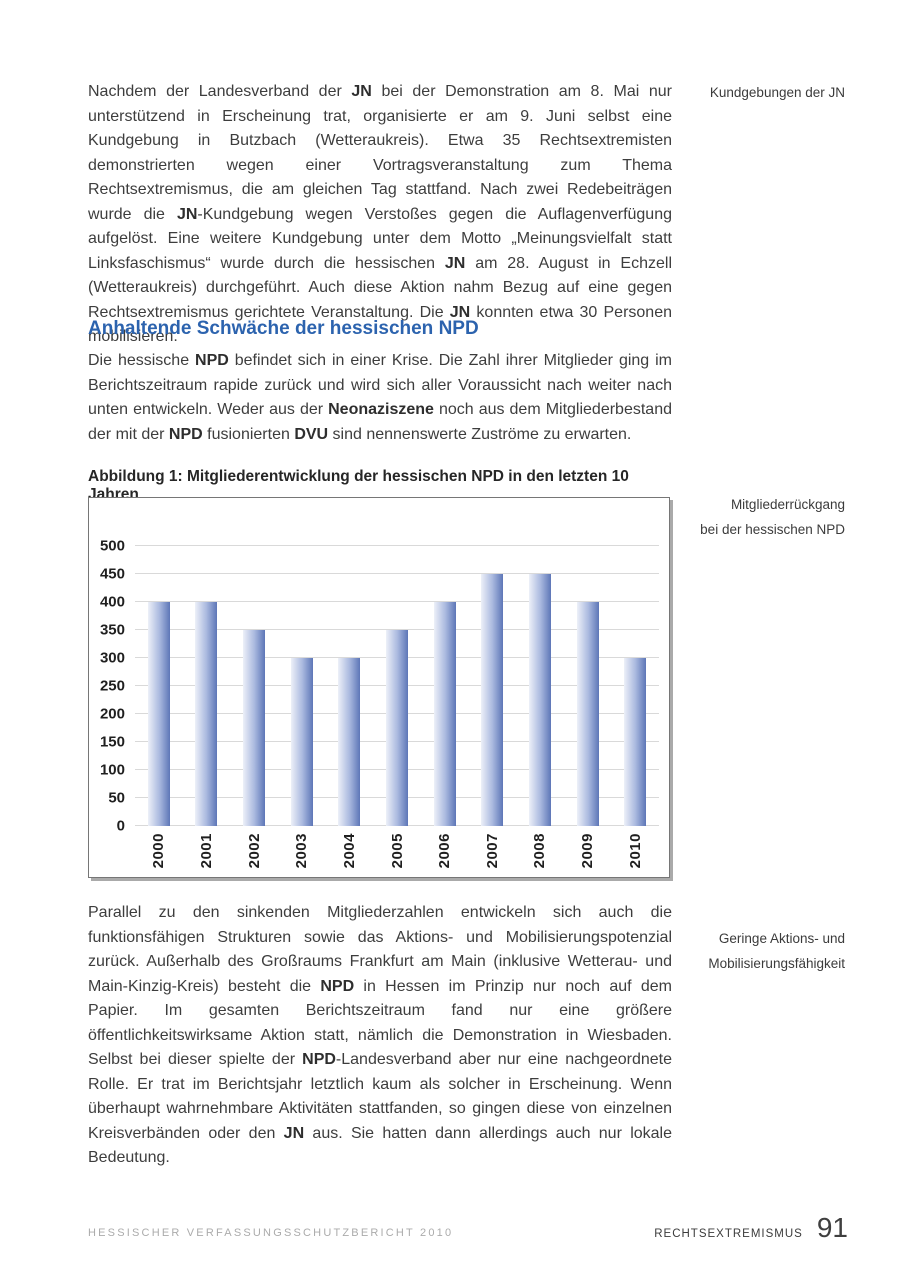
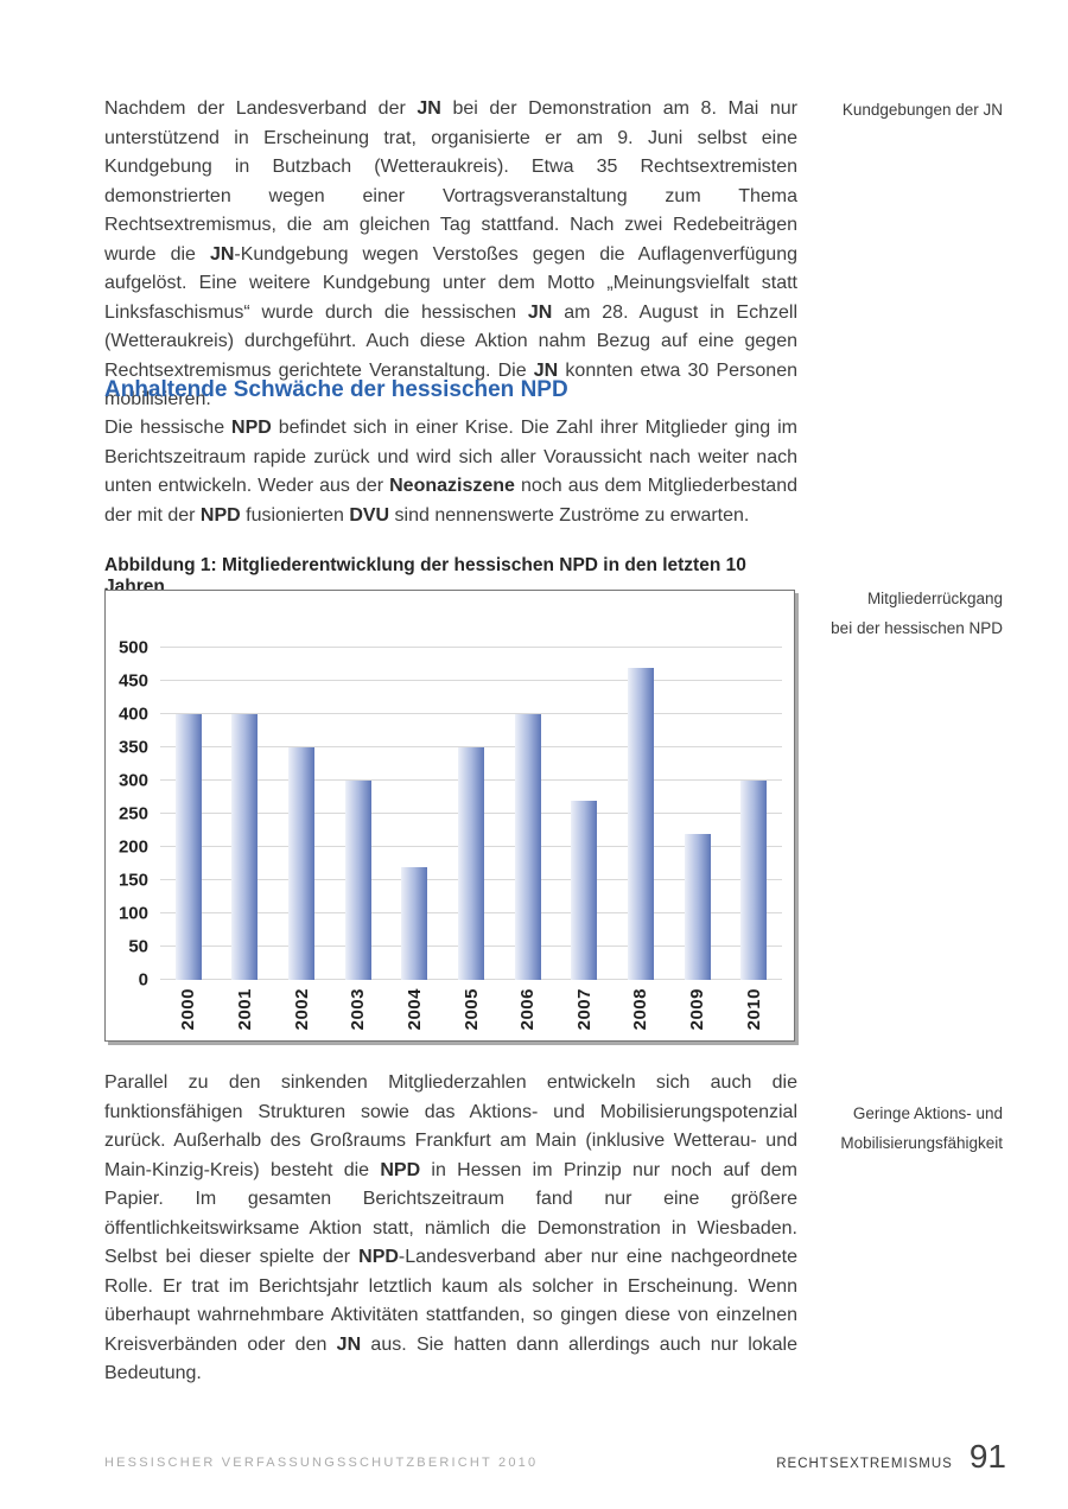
2004: 300 -> 170
2007: 450 -> 270
2008: 450 -> 470
2009: 400 -> 220
